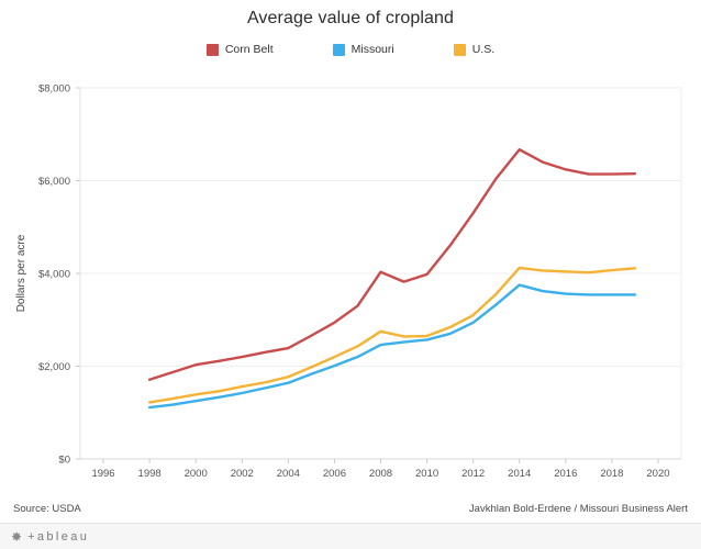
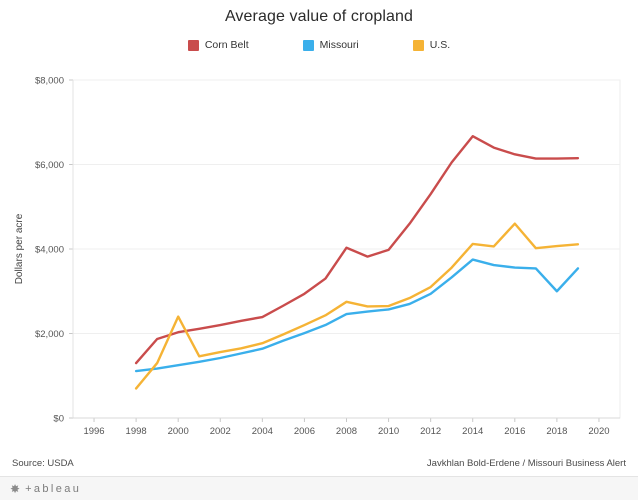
Corn Belt/1998: $1700 -> $1300
U.S./1998: $1200 -> $700
U.S./2000: $1400 -> $2400
U.S./2016: $4000 -> $4600
Missouri/2018: $3500 -> $3000
